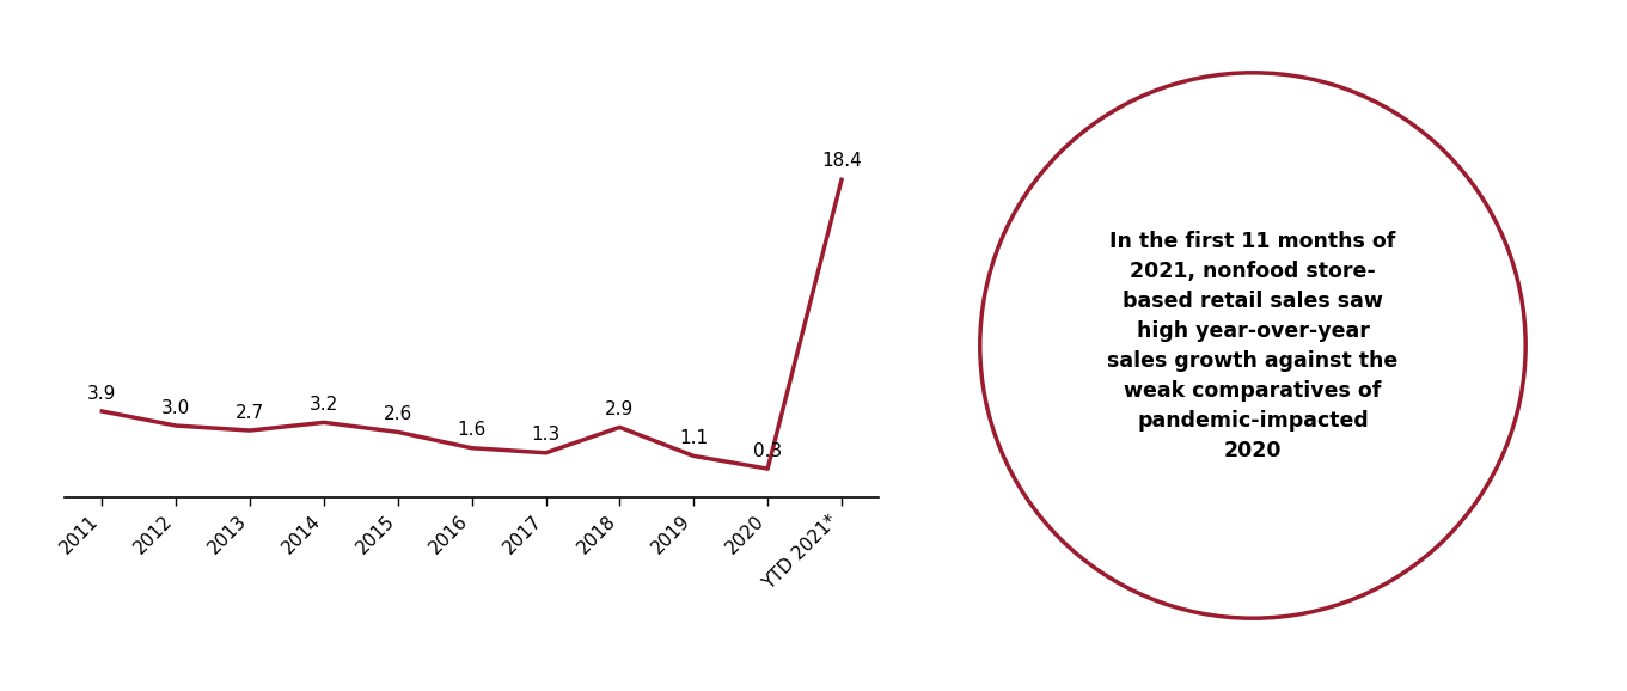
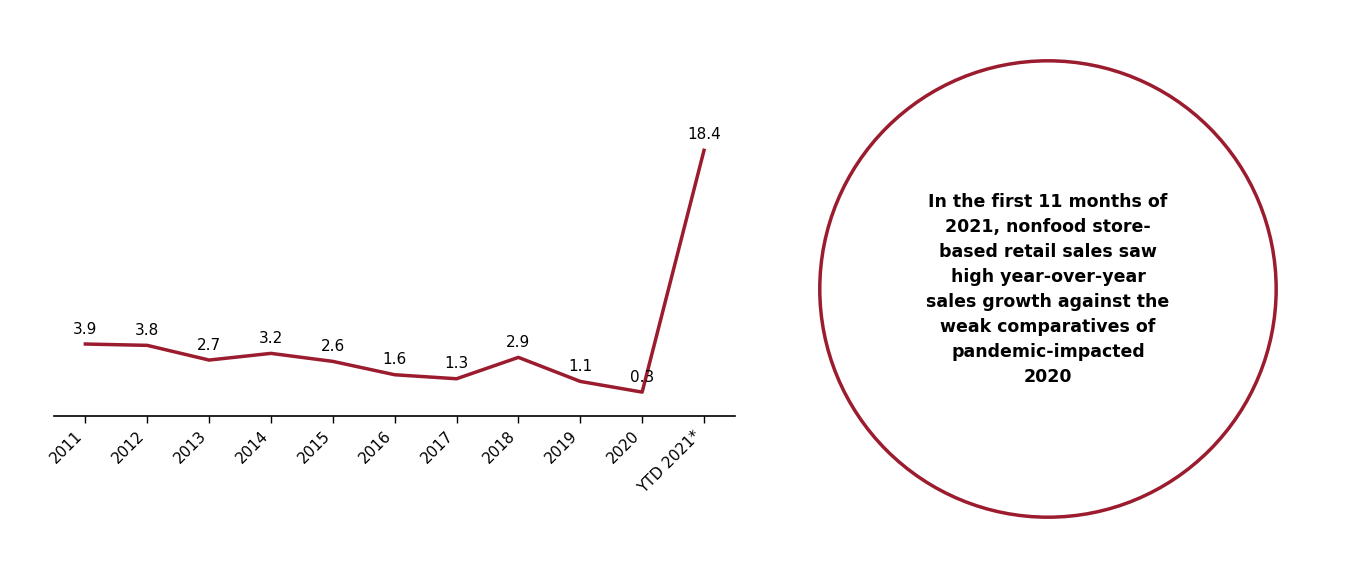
2012: 3.0 -> 3.8
